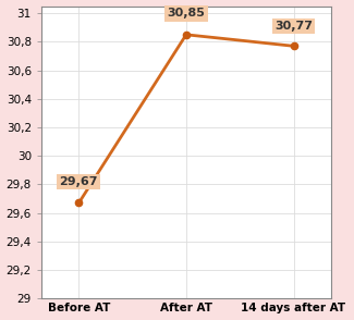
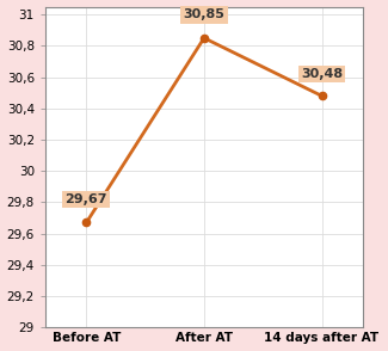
14 days after AT: 30,77 -> 30,48
